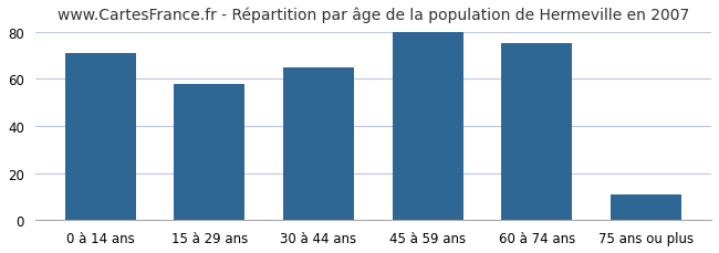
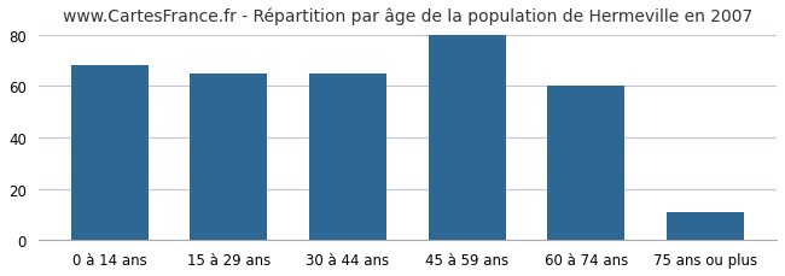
0 à 14 ans: 71 -> 68
15 à 29 ans: 58 -> 65
60 à 74 ans: 75 -> 60
